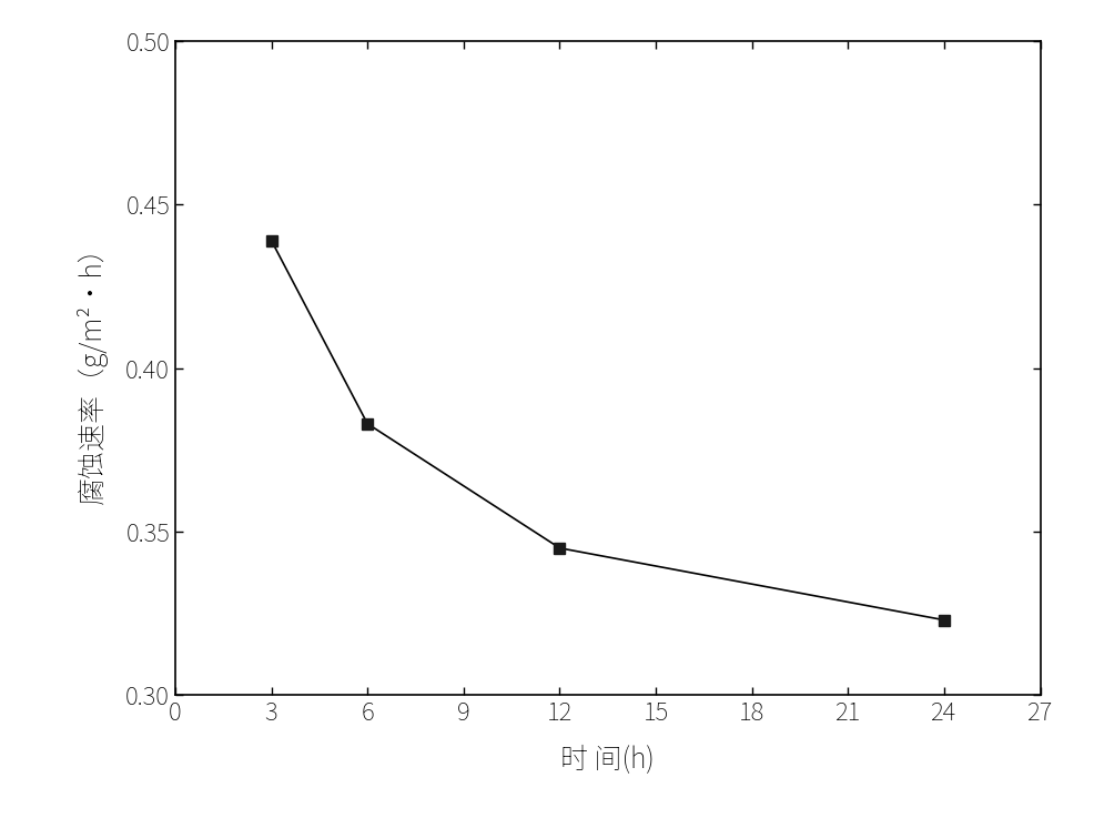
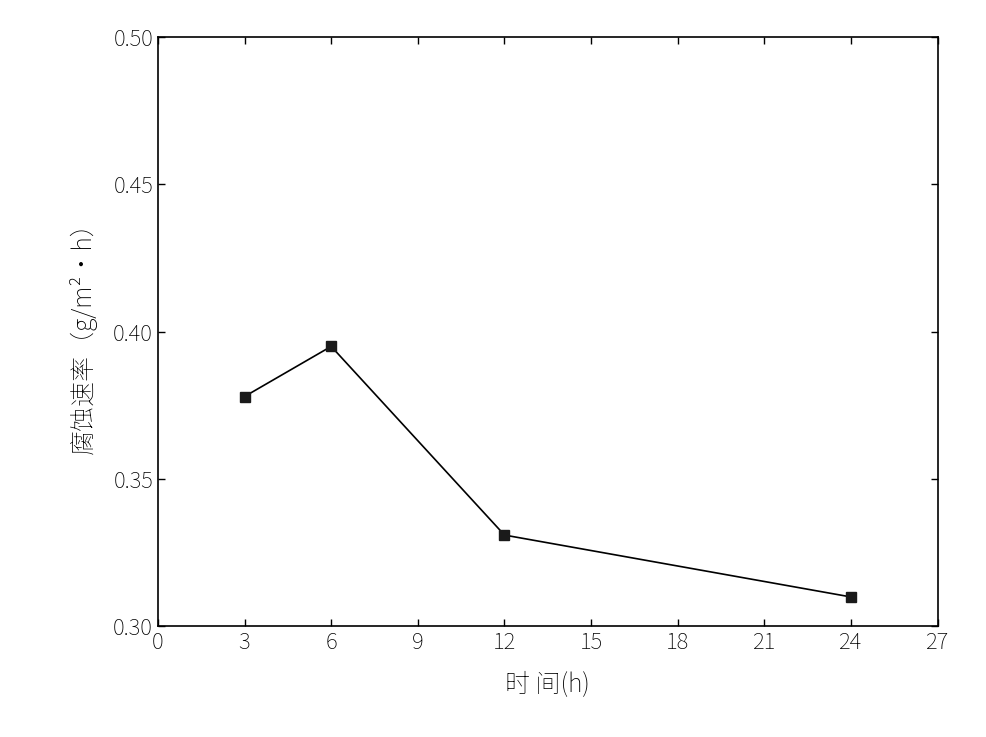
3: 0.439 -> 0.378
6: 0.383 -> 0.395
12: 0.345 -> 0.331
24: 0.323 -> 0.310
